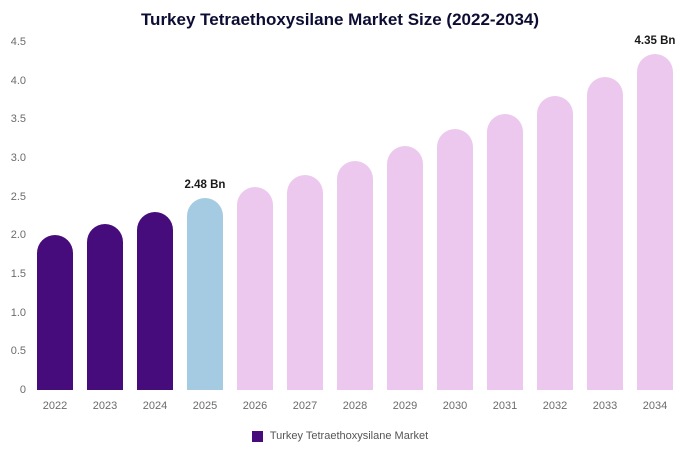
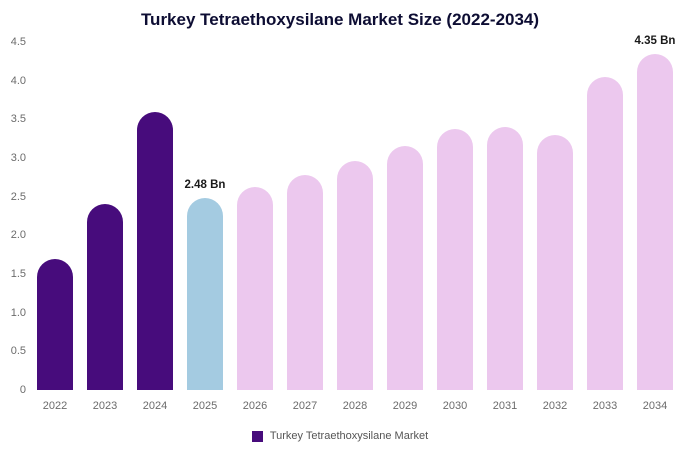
2022: 2.0 -> 1.7
2023: 2.1 -> 2.4
2024: 2.3 -> 3.6
2031: 3.6 -> 3.4
2032: 3.8 -> 3.3
